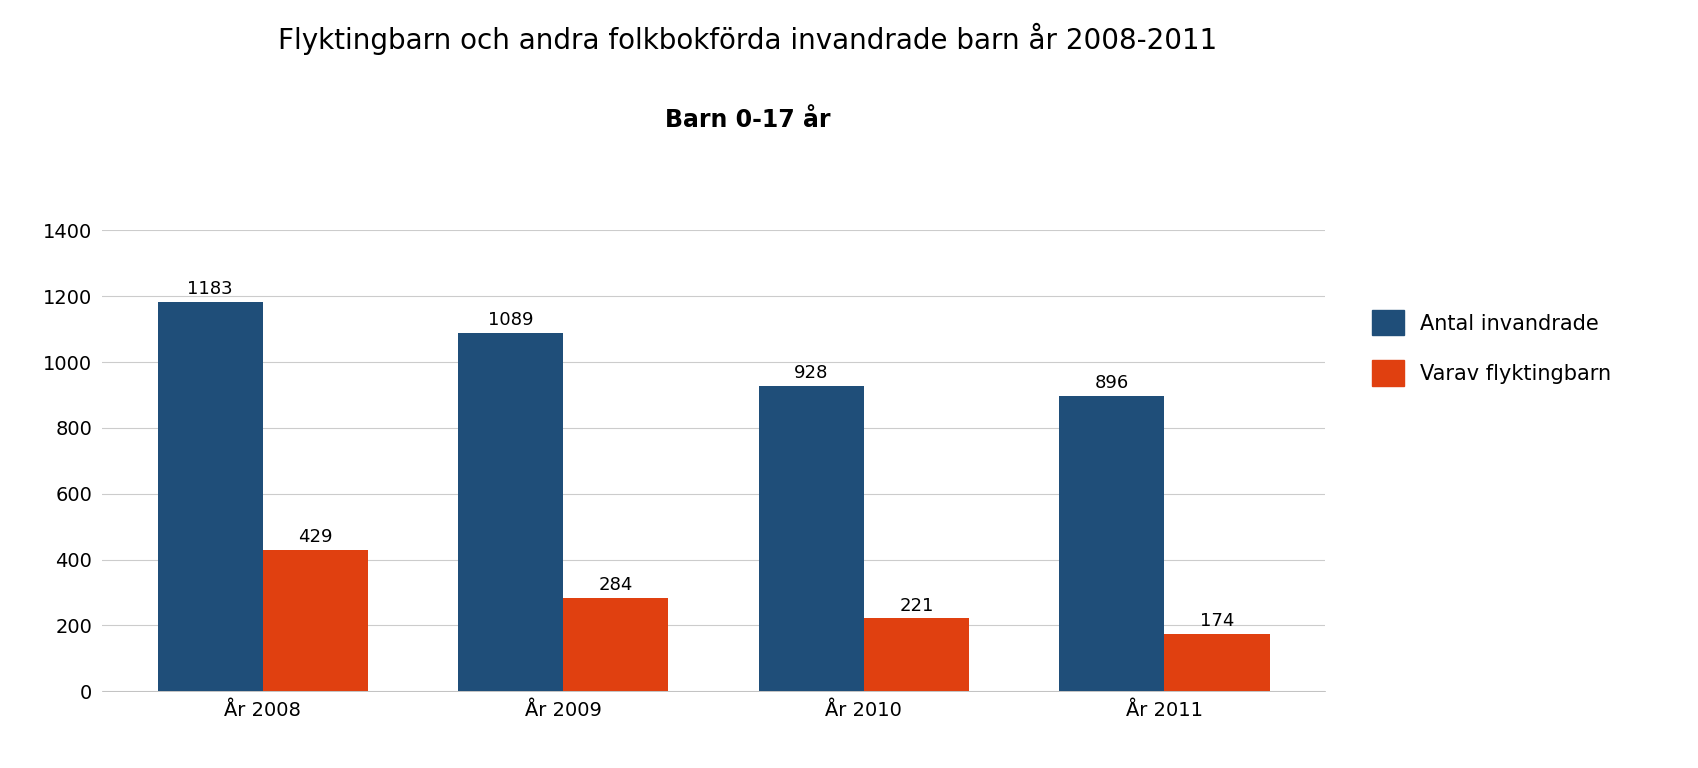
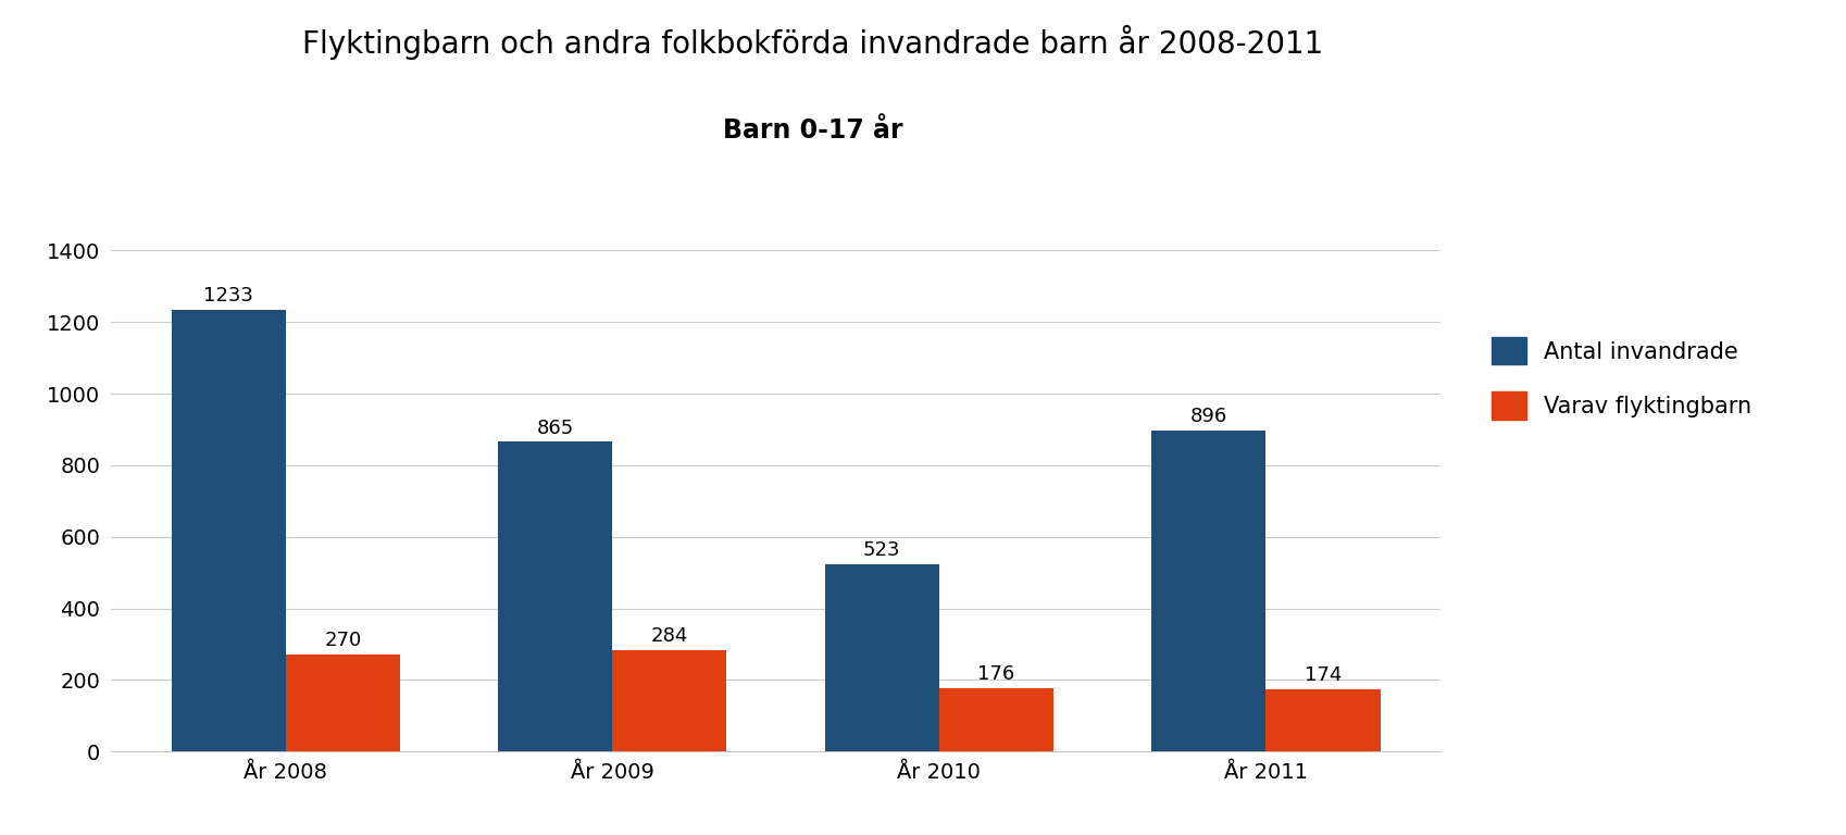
Antal invandrade/År 2008: 1183 -> 1233
Varav flyktingbarn/År 2008: 429 -> 270
Antal invandrade/År 2009: 1089 -> 865
Antal invandrade/År 2010: 928 -> 523
Varav flyktingbarn/År 2010: 221 -> 176
